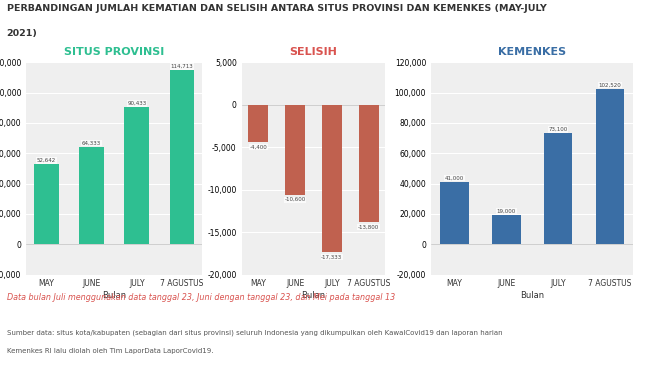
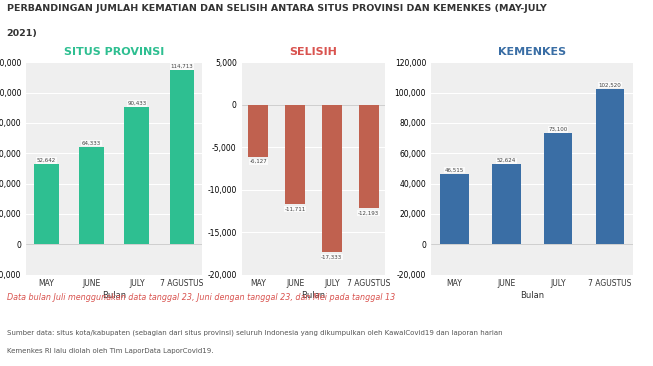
SELISIH/MAY: -4,400 -> -6,100
SELISIH/JUNE: -10,600 -> -11,700
SELISIH/7 AGUSTUS: -13,800 -> -12,200
KEMENKES/MAY: 41,000 -> 47,000
KEMENKES/JUNE: 19,000 -> 53,000
